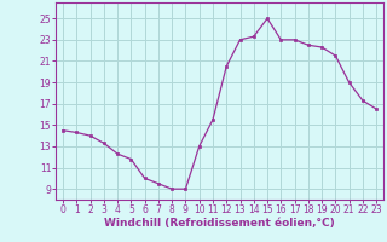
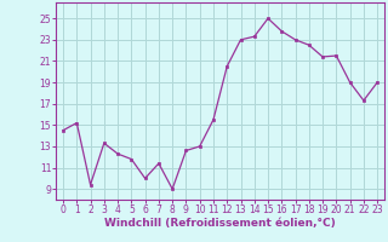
1: 14.3 -> 15.2
2: 14.0 -> 9.4
7: 9.5 -> 11.4
9: 9.0 -> 12.6
16: 23.0 -> 23.8
19: 22.3 -> 21.4
23: 16.5 -> 19.0
